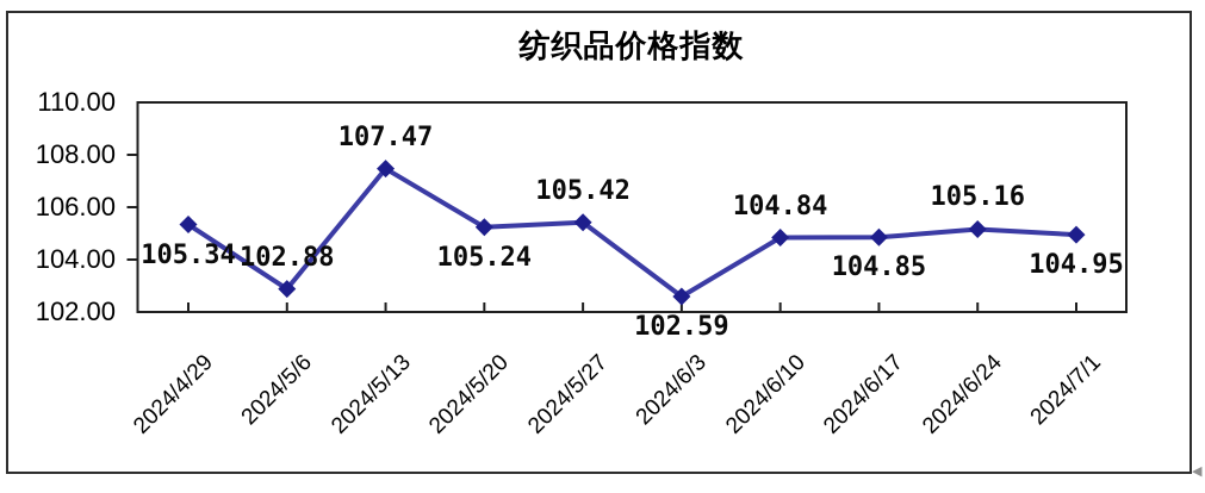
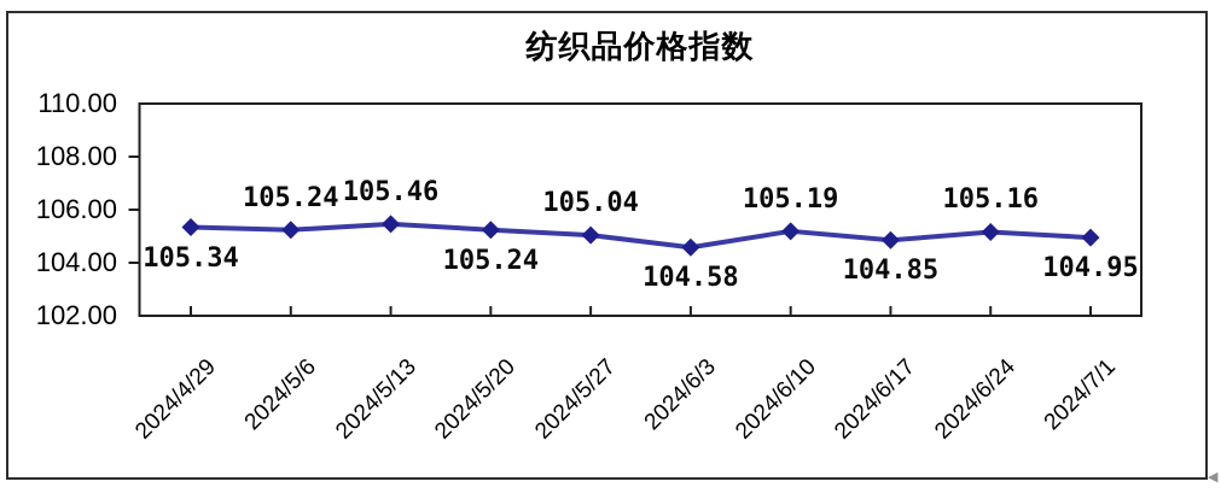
2024/5/6: 102.88 -> 105.24
2024/5/13: 107.47 -> 105.46
2024/5/27: 105.42 -> 105.04
2024/6/3: 102.59 -> 104.58
2024/6/10: 104.84 -> 105.19
